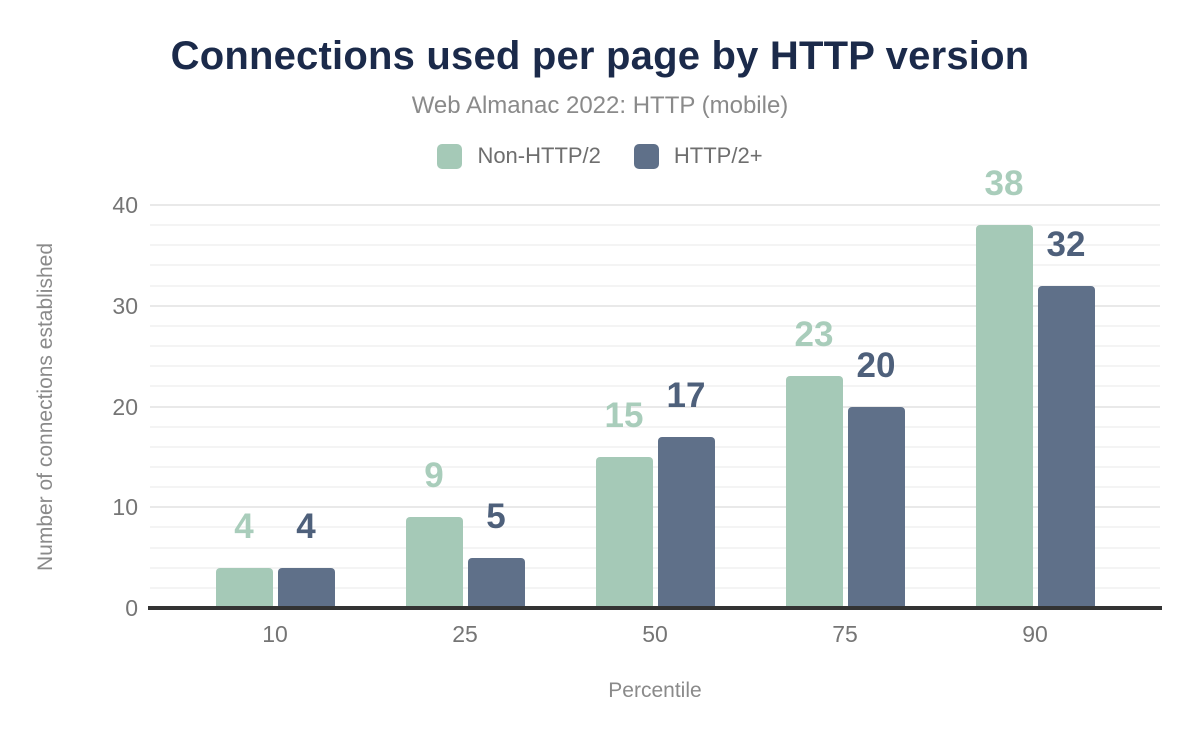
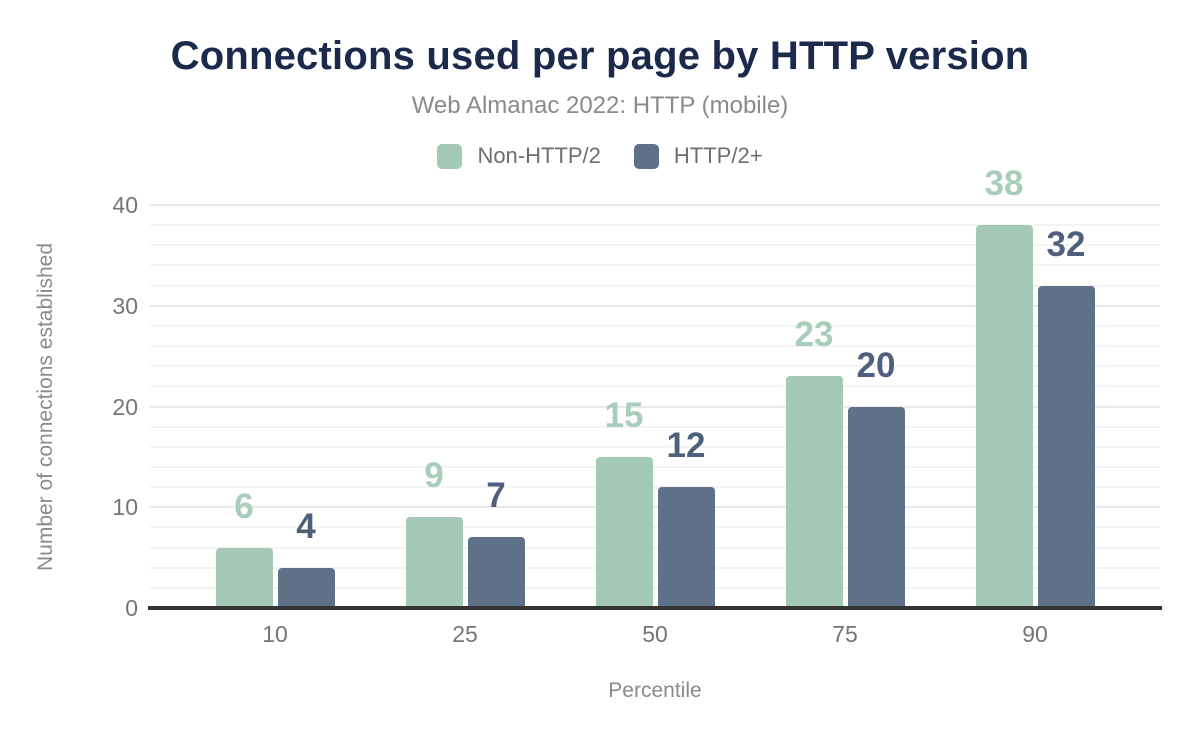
Non-HTTP/2/10: 4 -> 6
HTTP/2+/25: 5 -> 7
HTTP/2+/50: 17 -> 12
